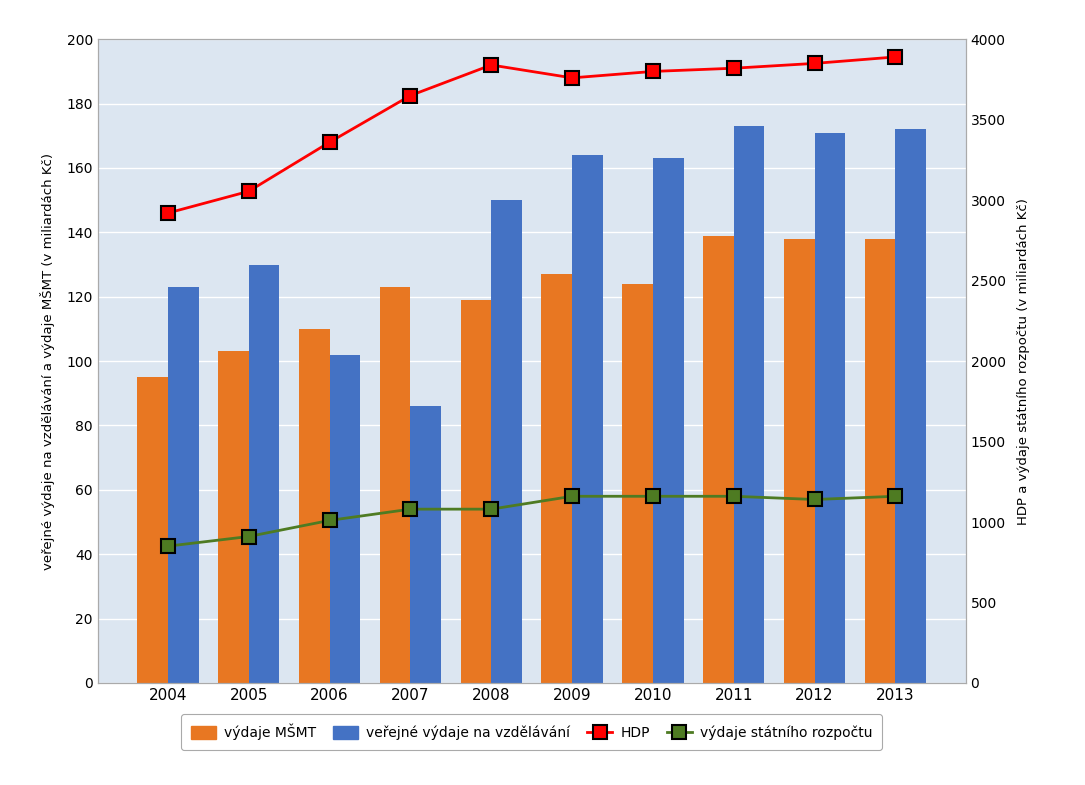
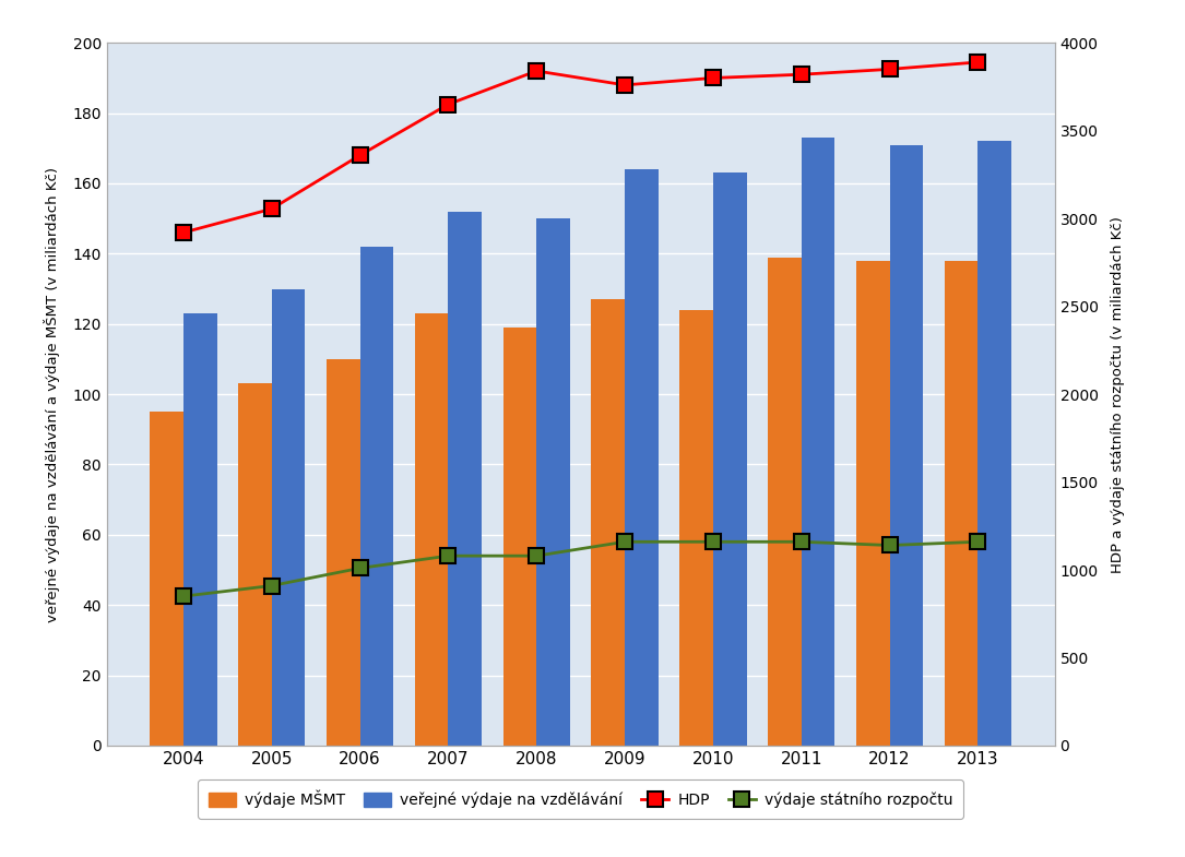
veřejné výdaje na vzdělávání/2006: 102 -> 142
veřejné výdaje na vzdělávání/2007: 86 -> 152
